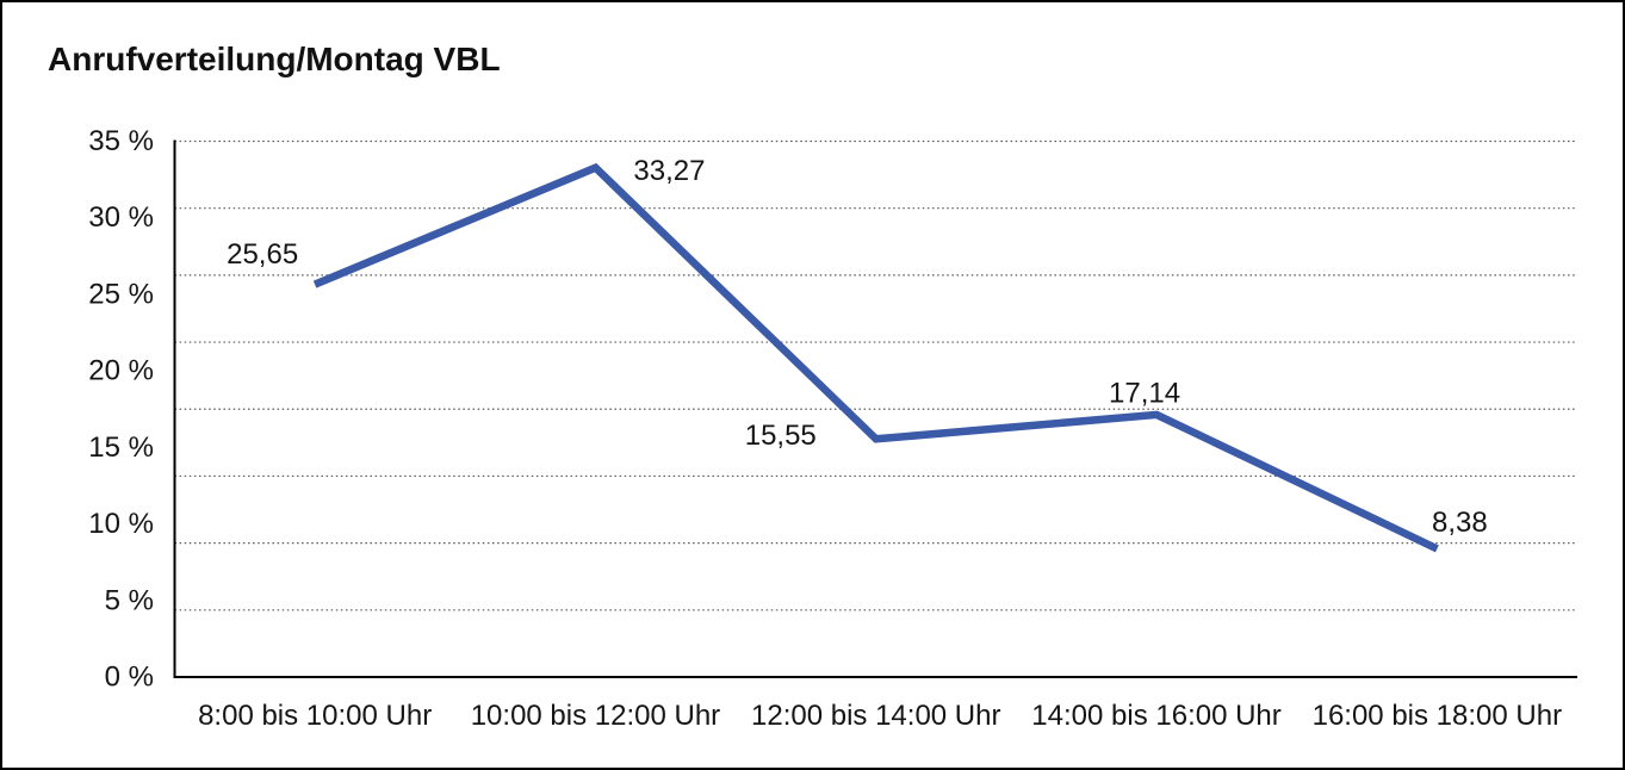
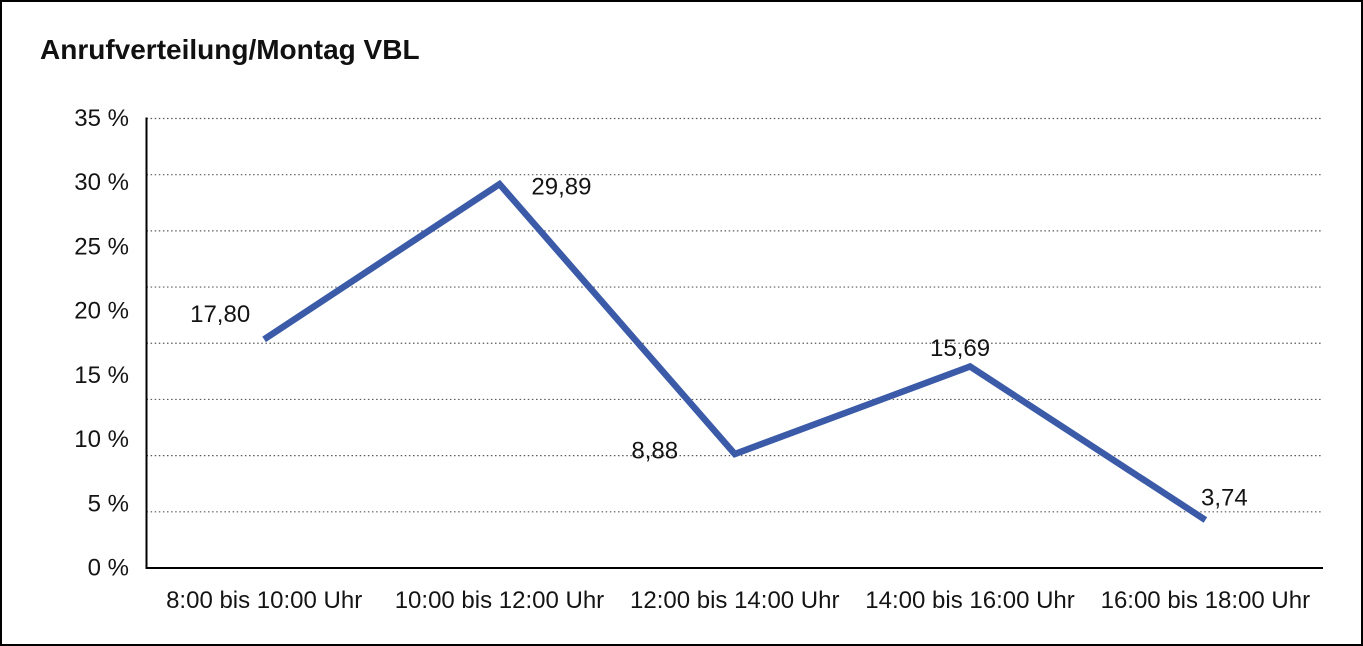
8:00 bis 10:00 Uhr: 25,65 -> 17,80
10:00 bis 12:00 Uhr: 33,27 -> 29,89
12:00 bis 14:00 Uhr: 15,55 -> 8,88
14:00 bis 16:00 Uhr: 17,14 -> 15,69
16:00 bis 18:00 Uhr: 8,38 -> 3,74
